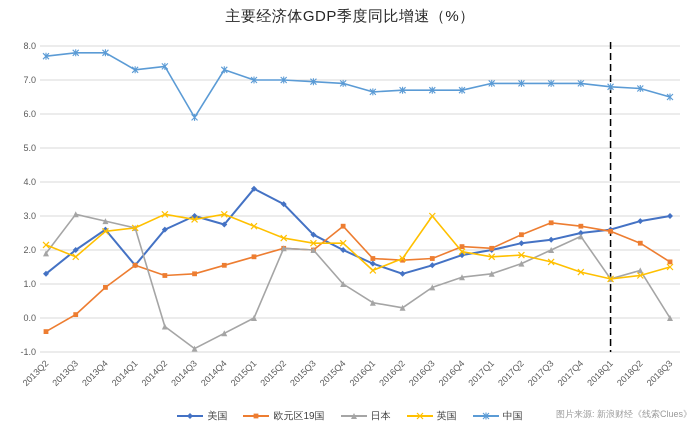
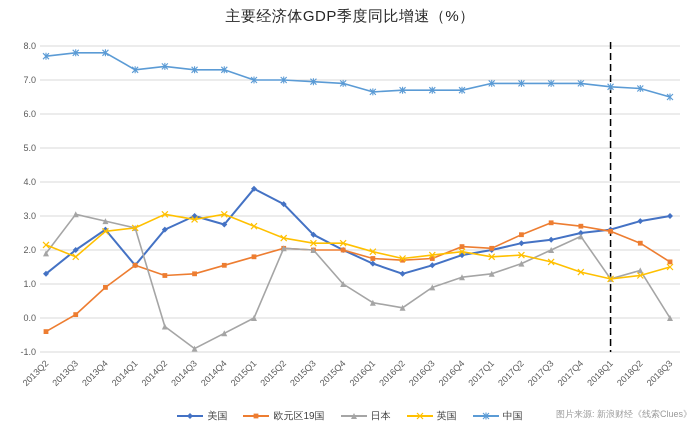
中国/2014Q3: 5.9 -> 7.3
欧元区19国/2015Q4: 2.7 -> 2.0
英国/2016Q1: 1.4 -> 1.9
英国/2016Q3: 3.0 -> 1.9
